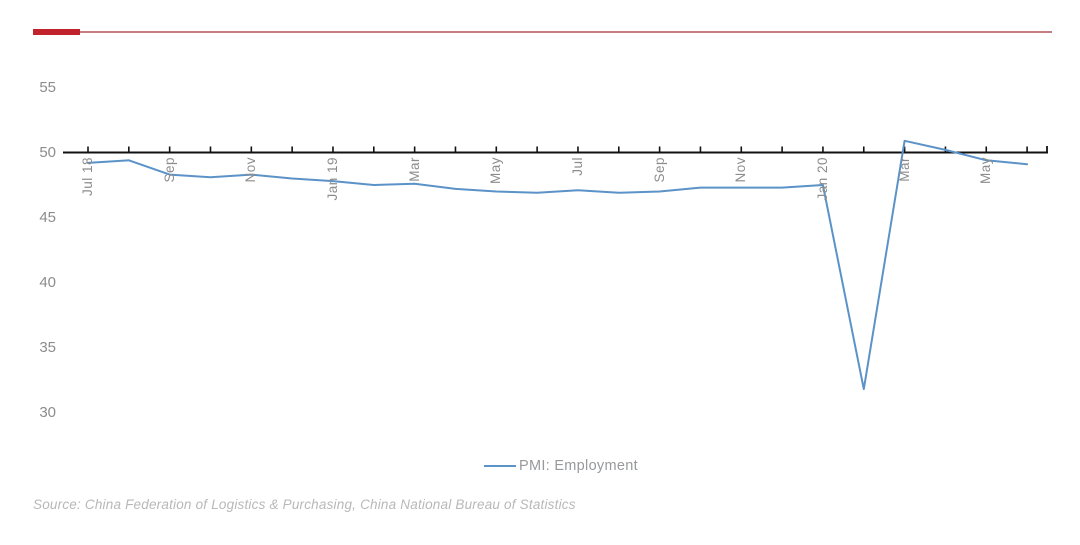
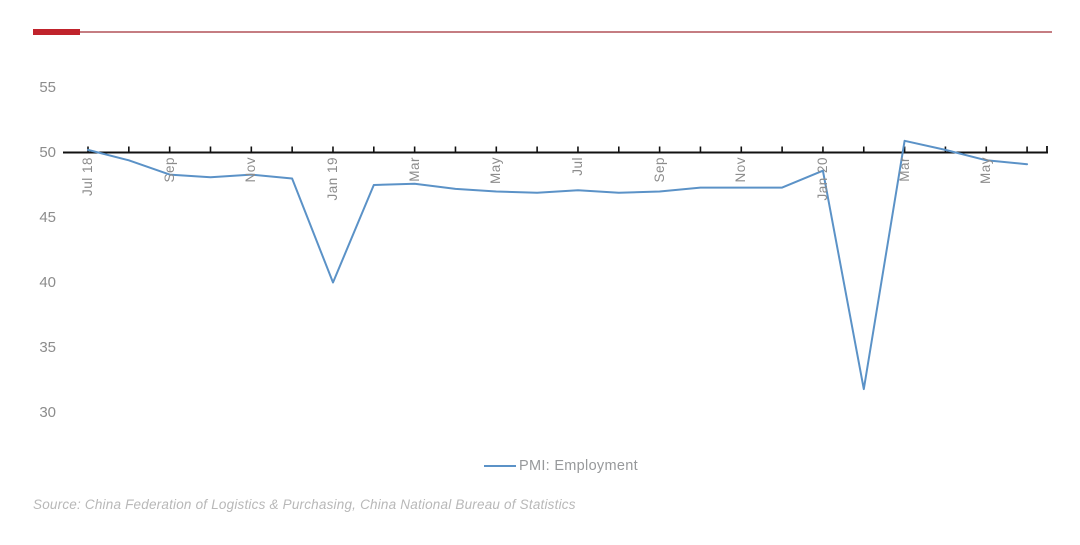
Jul 18: 49.2 -> 50.2
Jan 19: 47.8 -> 40.0
Jan 20: 47.5 -> 48.6
